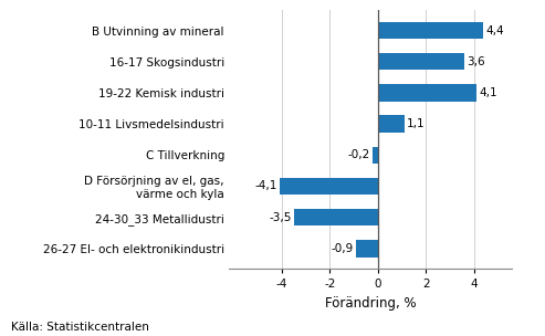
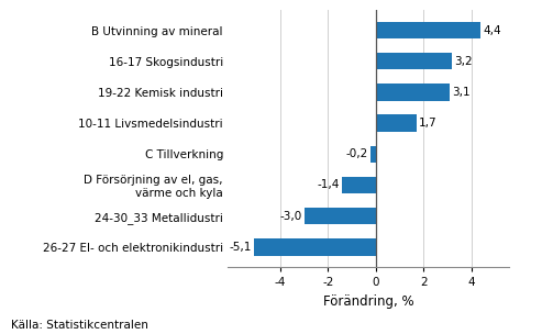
16-17 Skogsindustri: 3,6 -> 3,2
19-22 Kemisk industri: 4,1 -> 3,1
10-11 Livsmedelsindustri: 1,1 -> 1,7
D Försörjning av el, gas, värme och kyla: -4,1 -> -1,4
24-30_33 Metallidustri: -3,5 -> -3,0
26-27 El- och elektronikindustri: -0,9 -> -5,1
